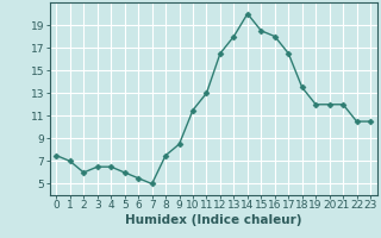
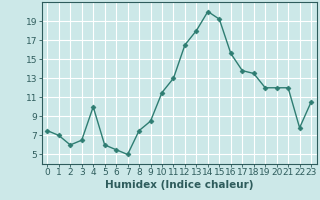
4: 6.5 -> 10.0
15: 18.5 -> 19.2
16: 18.0 -> 15.6
17: 16.5 -> 13.8
22: 10.5 -> 7.8
